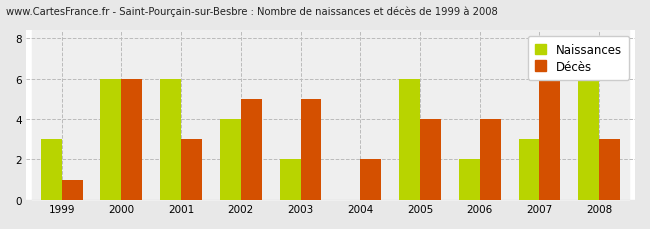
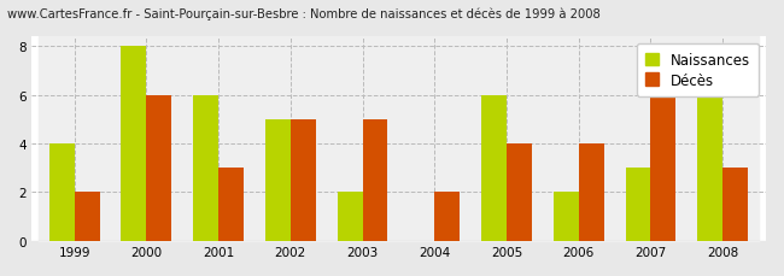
Naissances/1999: 3 -> 4
Décès/1999: 1 -> 2
Naissances/2000: 6 -> 8
Naissances/2002: 4 -> 5
